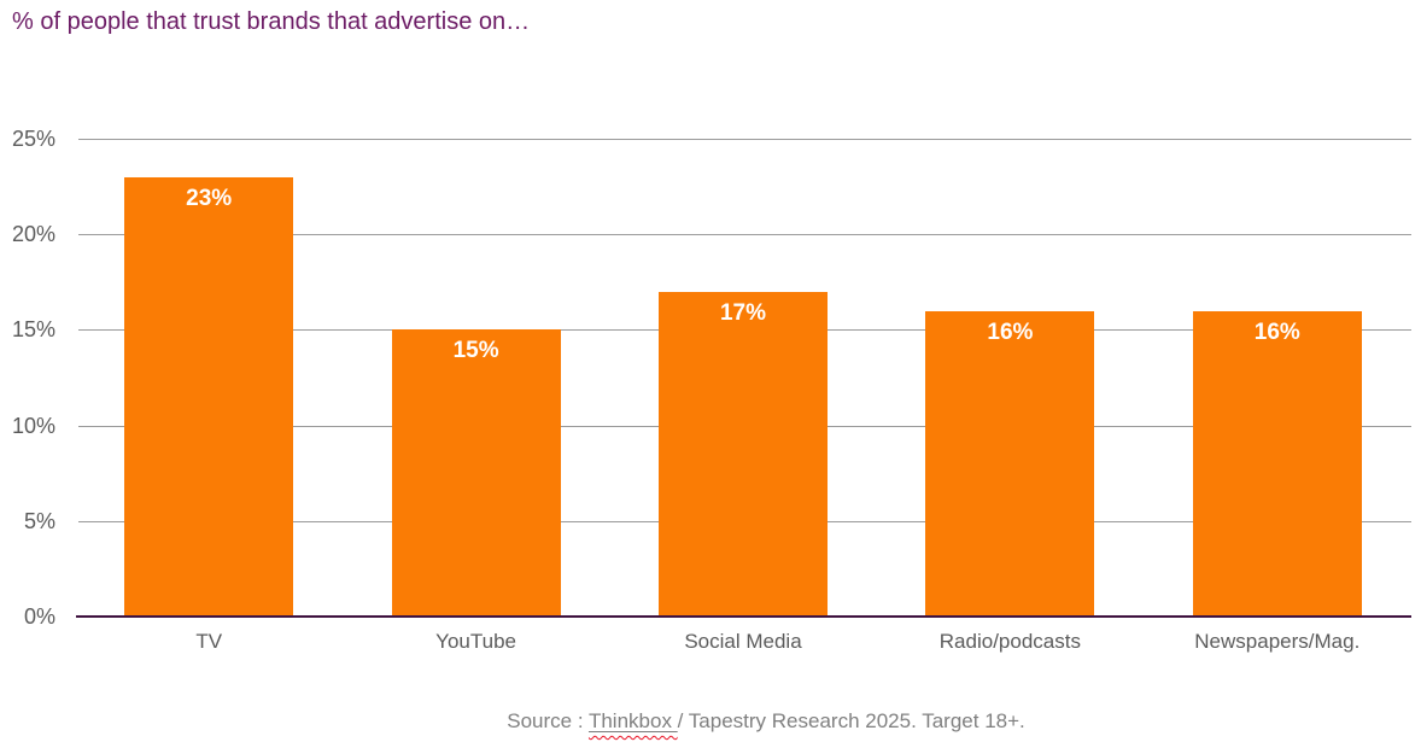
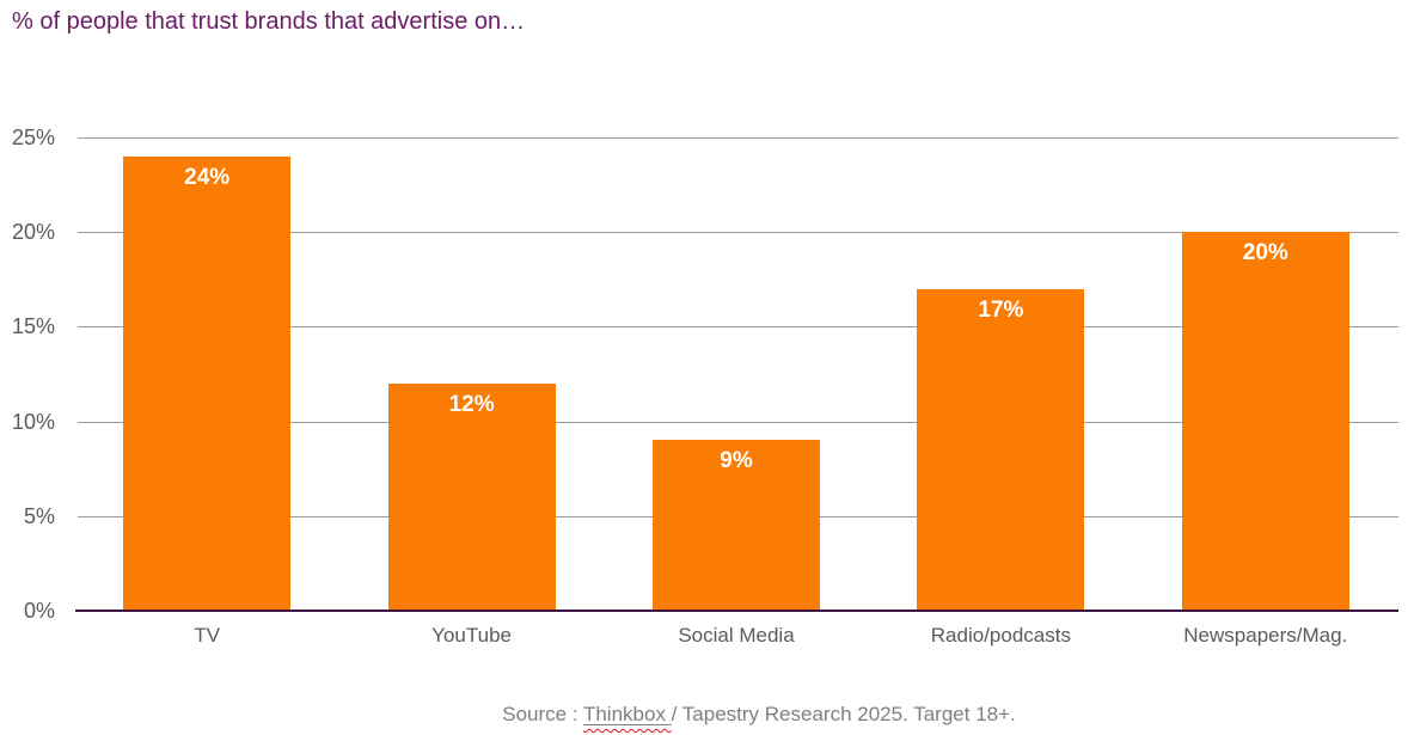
TV: 23% -> 24%
YouTube: 15% -> 12%
Social Media: 17% -> 9%
Radio/podcasts: 16% -> 17%
Newspapers/Mag.: 16% -> 20%
